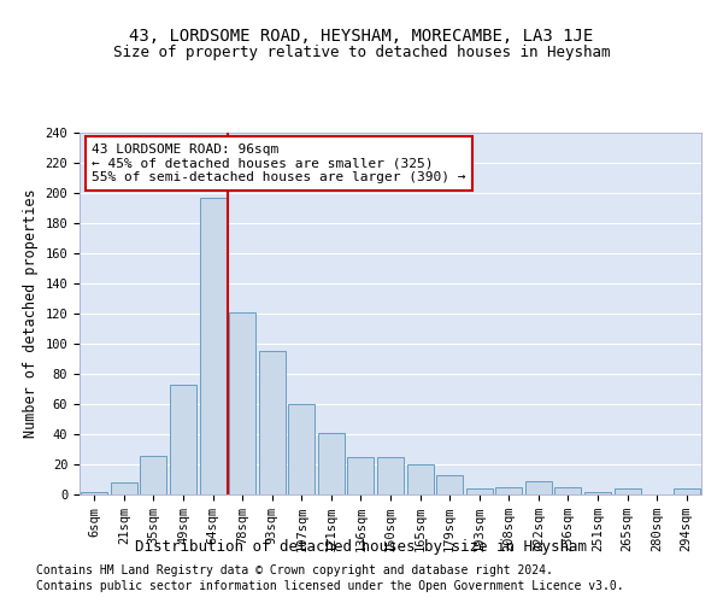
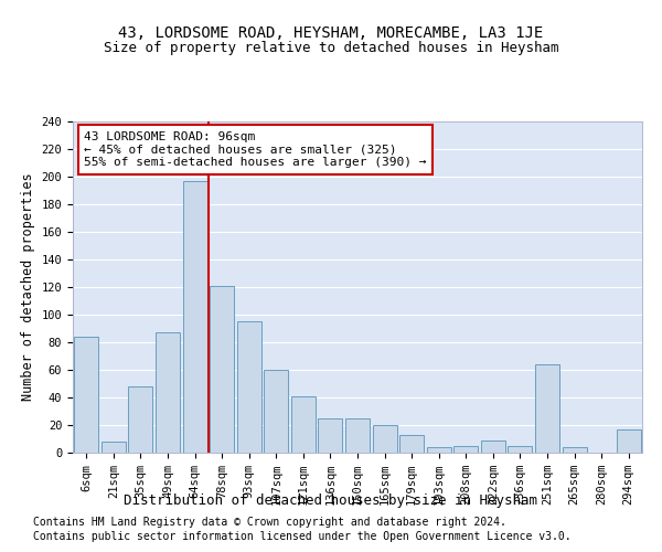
6sqm: 2 -> 84
35sqm: 26 -> 48
49sqm: 73 -> 87
251sqm: 2 -> 64
294sqm: 4 -> 17
